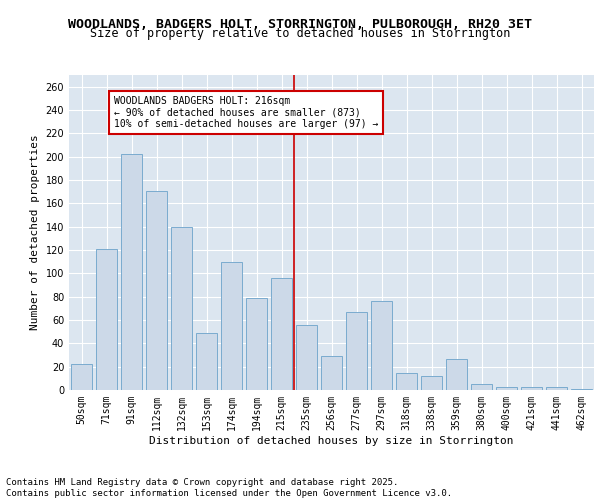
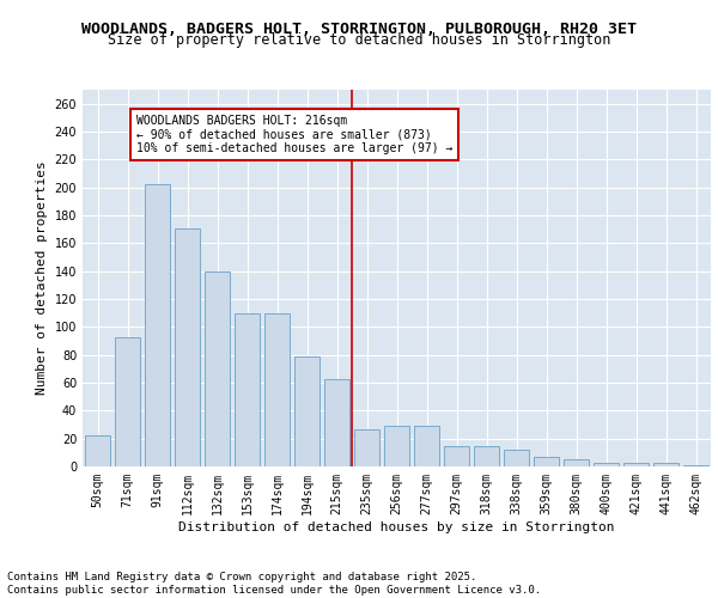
71sqm: 121 -> 93
153sqm: 49 -> 110
215sqm: 96 -> 63
235sqm: 56 -> 27
277sqm: 67 -> 29
297sqm: 76 -> 15
359sqm: 27 -> 7
